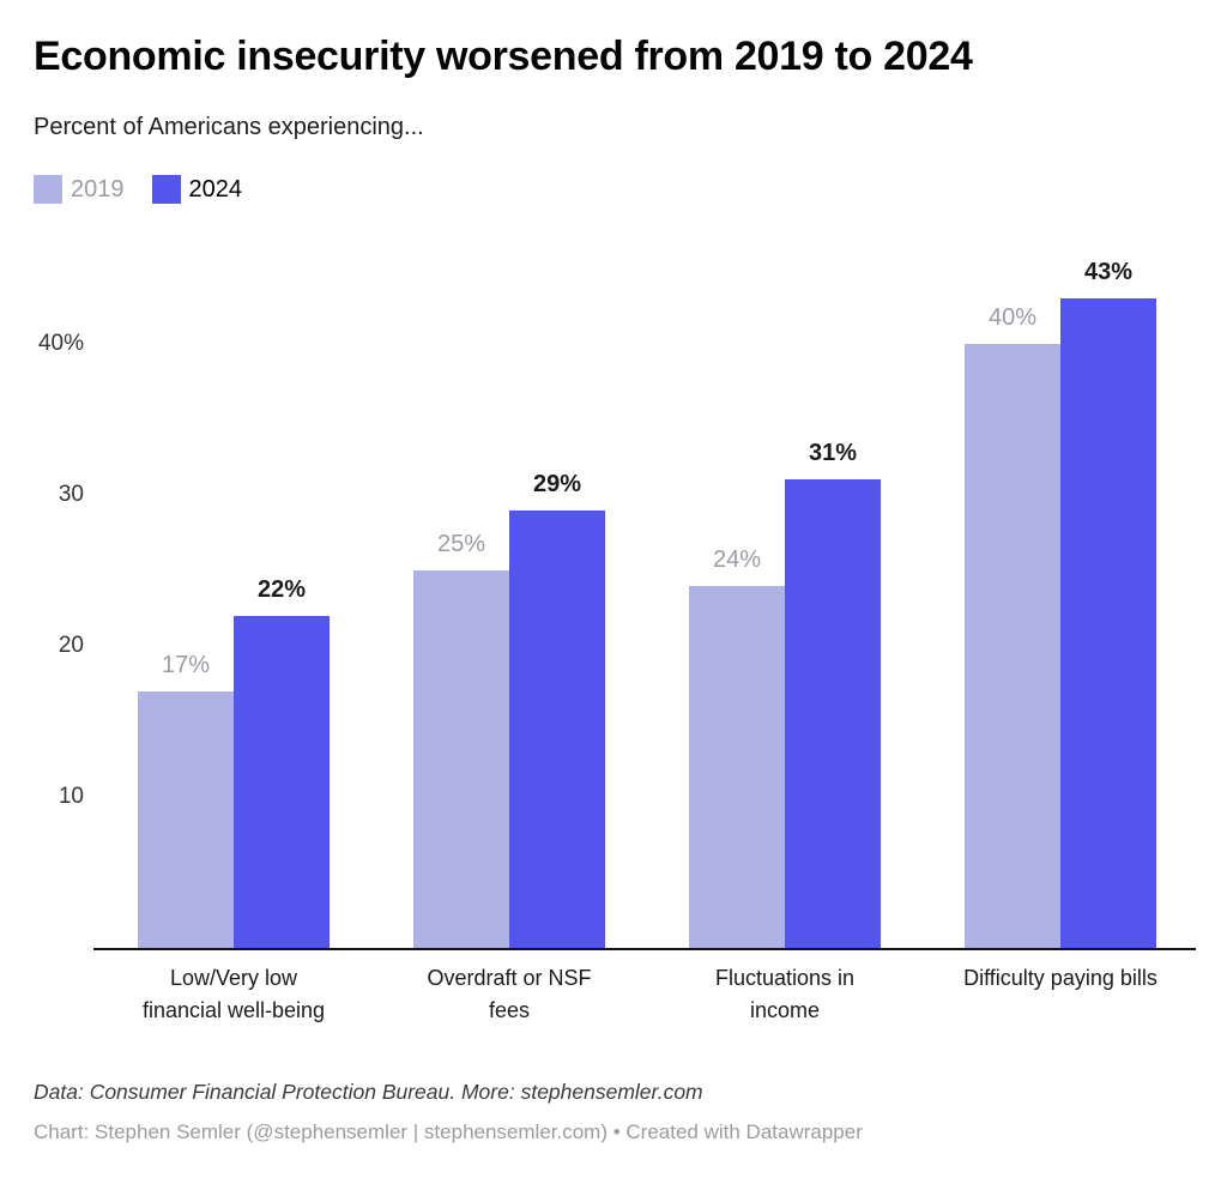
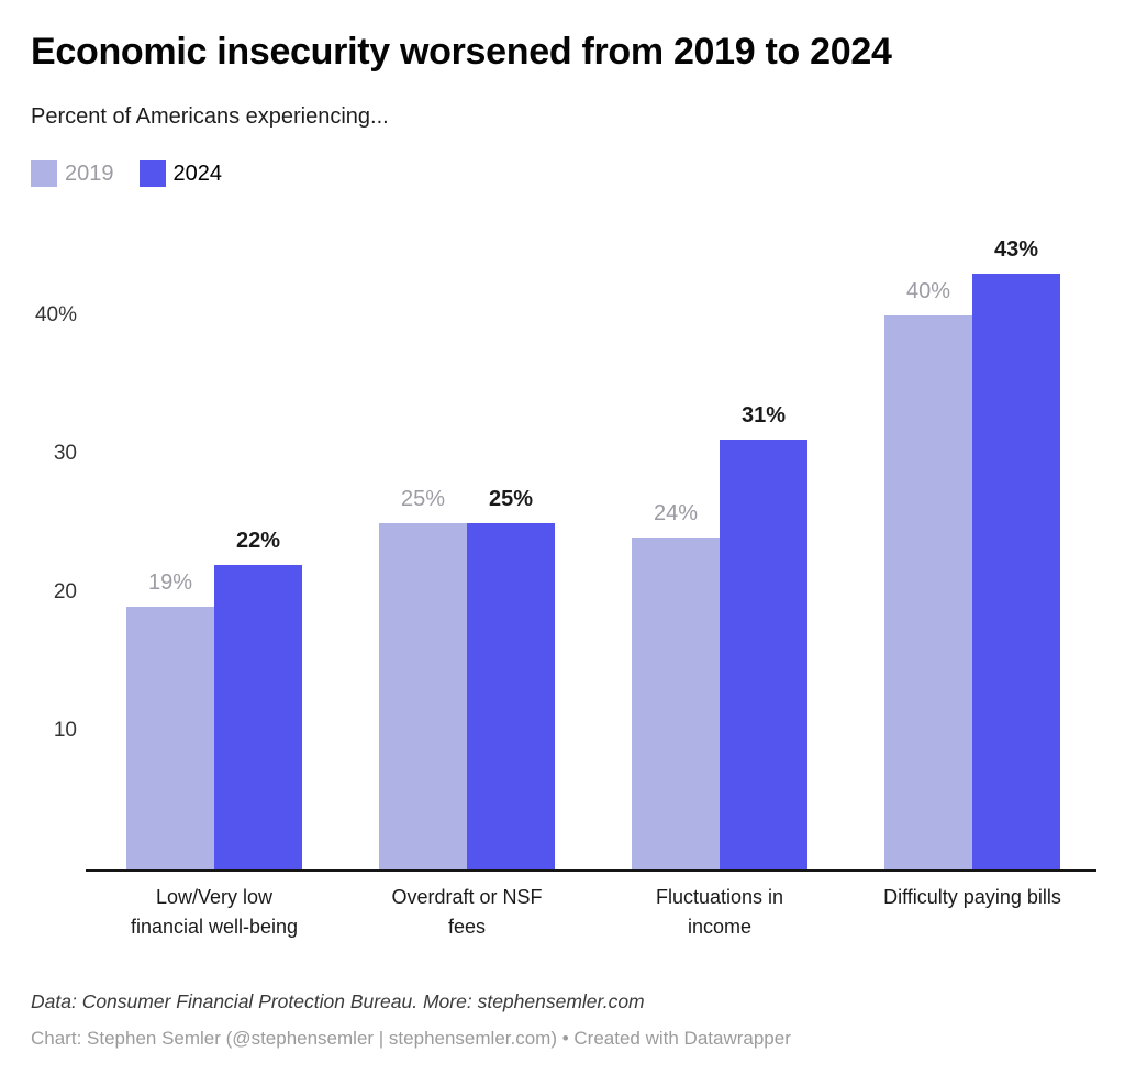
2019/Low/Very low financial well-being: 17% -> 19%
2024/Overdraft or NSF fees: 29% -> 25%
